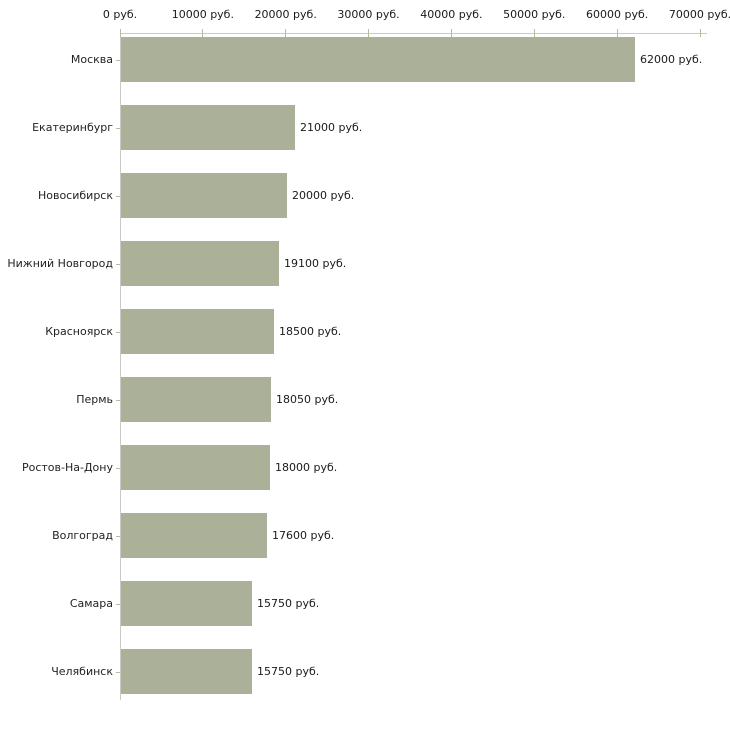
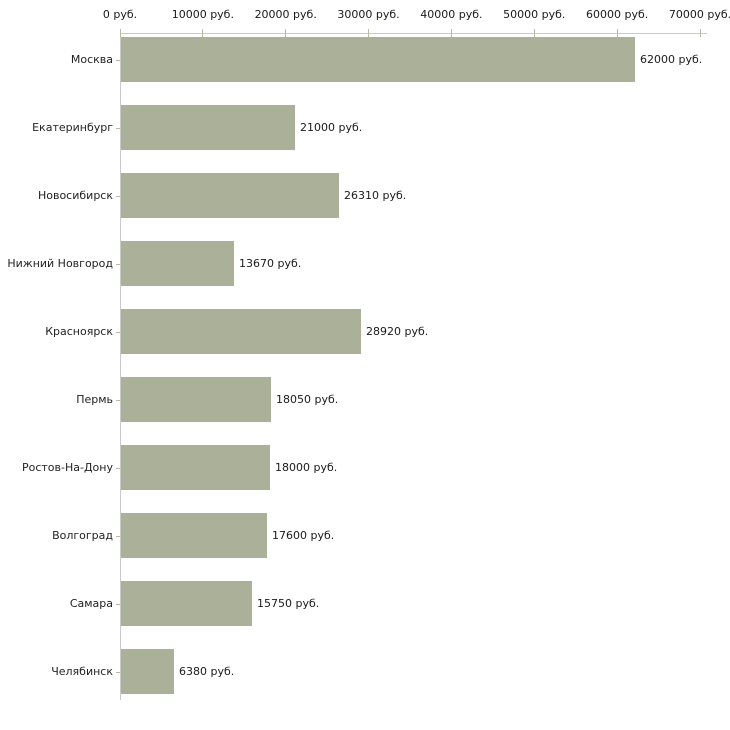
Новосибирск: 20000 -> 26310
Нижний Новгород: 19100 -> 13670
Красноярск: 18500 -> 28920
Челябинск: 15750 -> 6380
